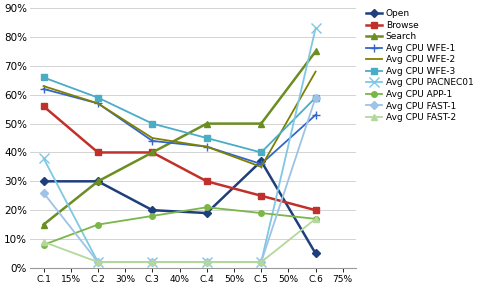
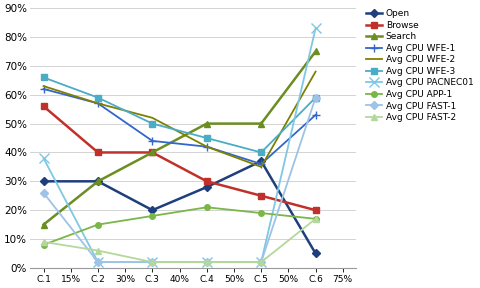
Avg CPU FAST-2/C.2: 2% -> 6%
Avg CPU WFE-2/C.3: 45% -> 52%
Open/C.4: 19% -> 28%
